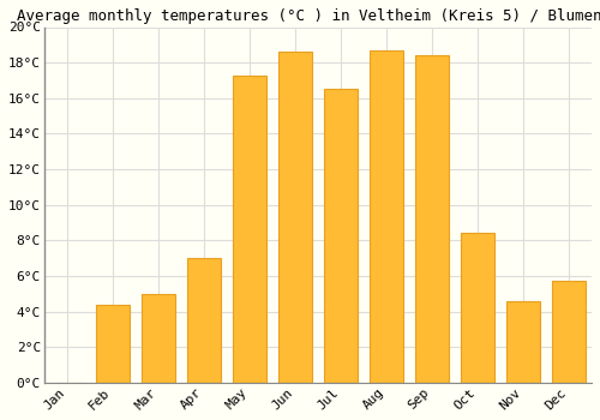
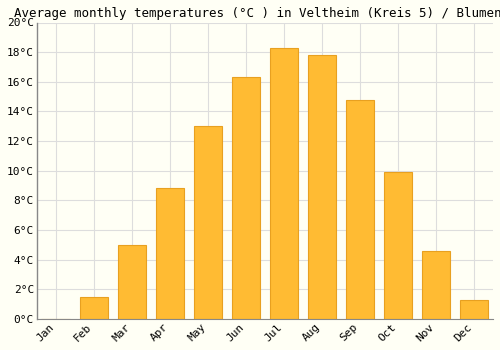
Feb: 4.4°C -> 1.5°C
Apr: 7.0°C -> 8.8°C
May: 17.3°C -> 13.0°C
Jun: 18.6°C -> 16.3°C
Jul: 16.5°C -> 18.3°C
Aug: 18.7°C -> 17.8°C
Sep: 18.4°C -> 14.8°C
Oct: 8.4°C -> 9.9°C
Dec: 5.7°C -> 1.3°C
